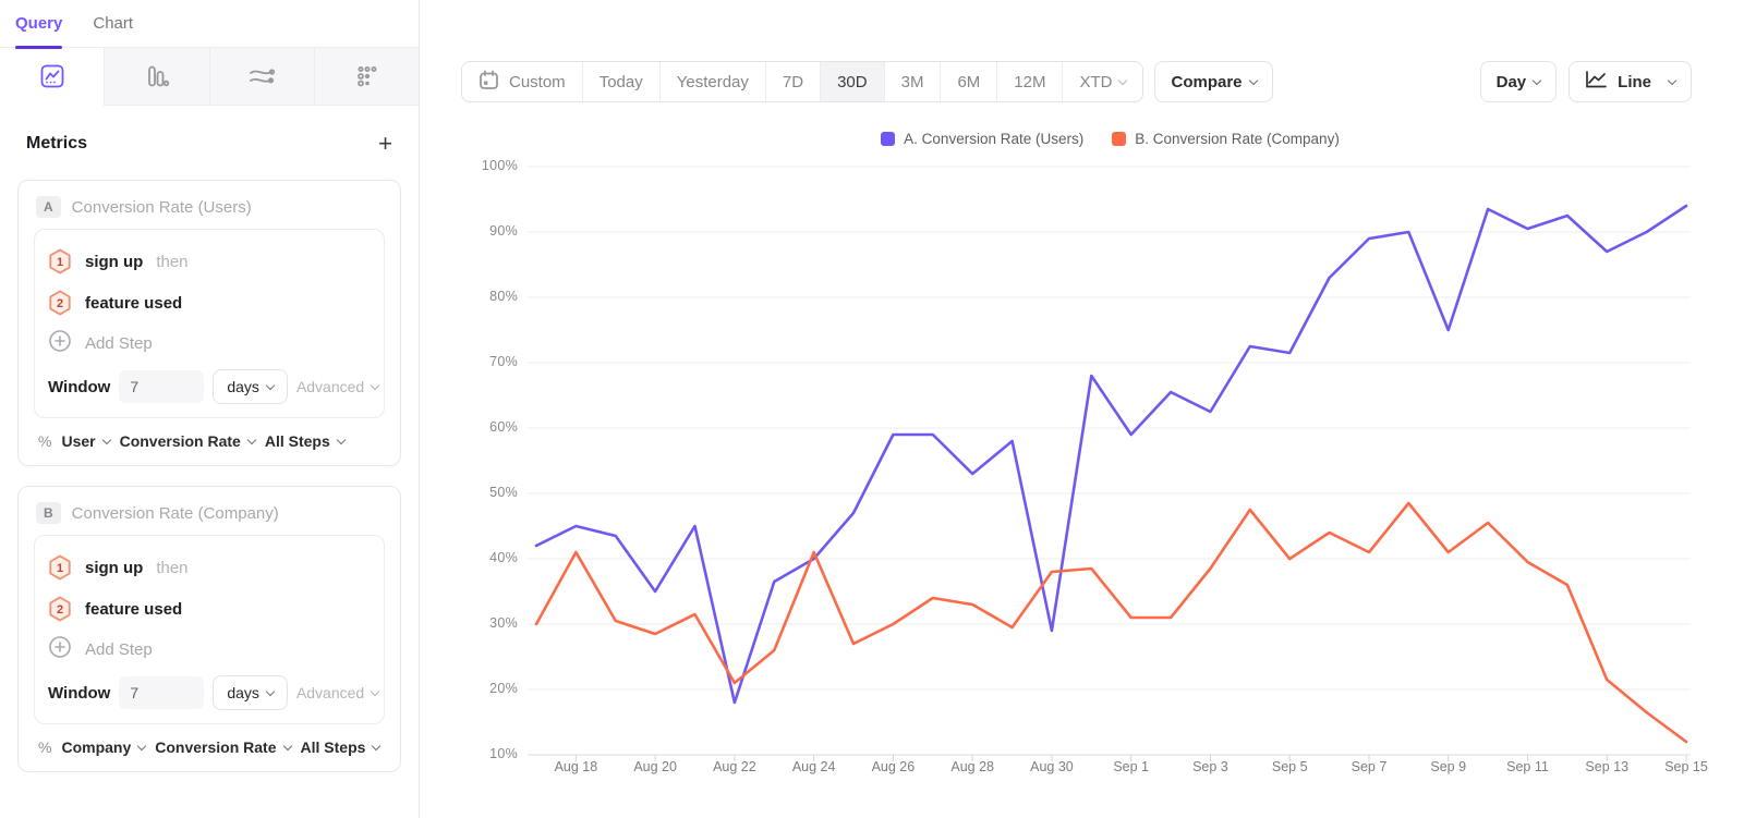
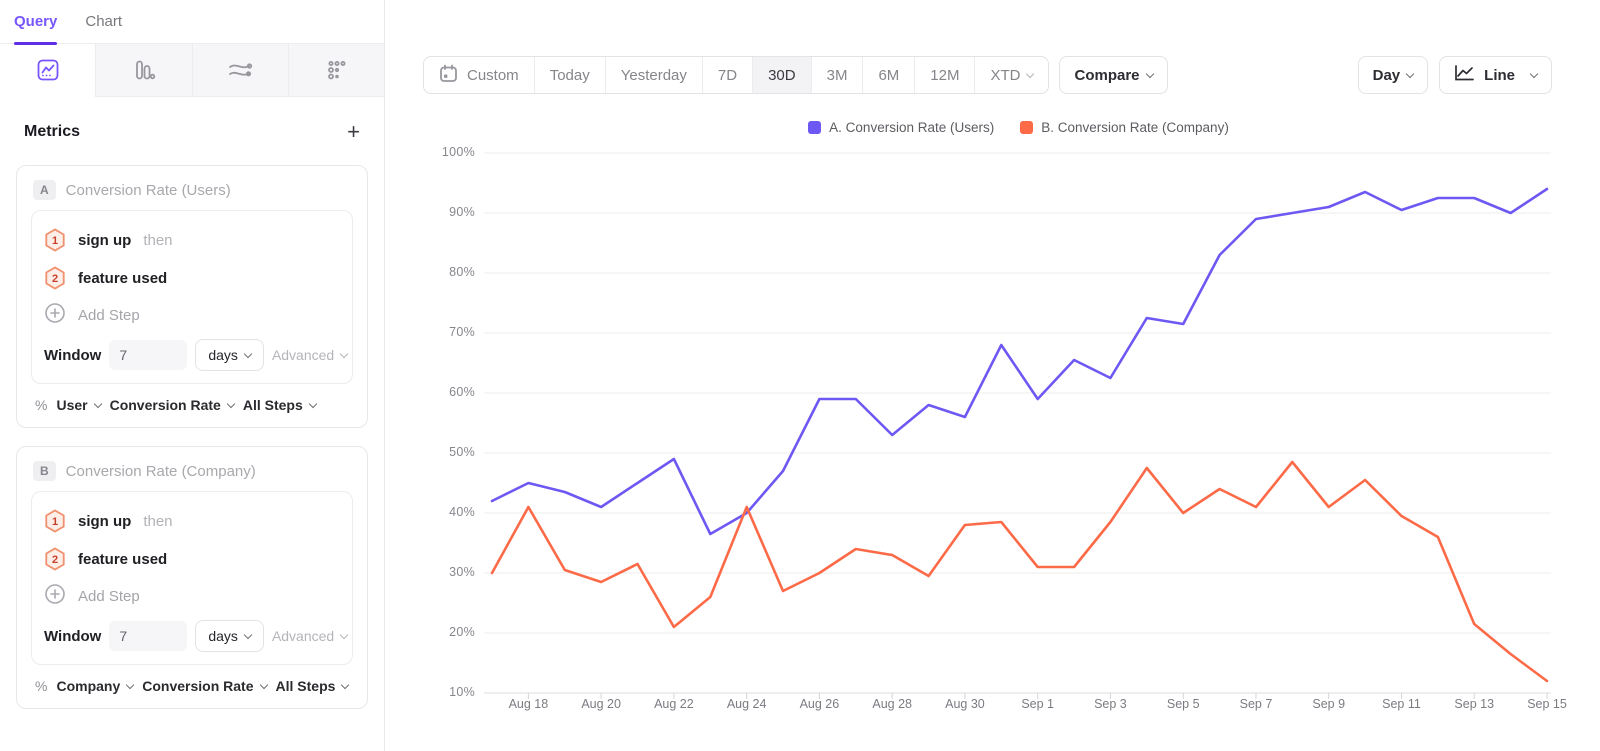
A. Conversion Rate (Users)/Aug 20: 35% -> 41%
A. Conversion Rate (Users)/Aug 22: 18% -> 49%
A. Conversion Rate (Users)/Aug 30: 29% -> 56%
A. Conversion Rate (Users)/Sep 9: 75% -> 91%
A. Conversion Rate (Users)/Sep 13: 87% -> 92%
